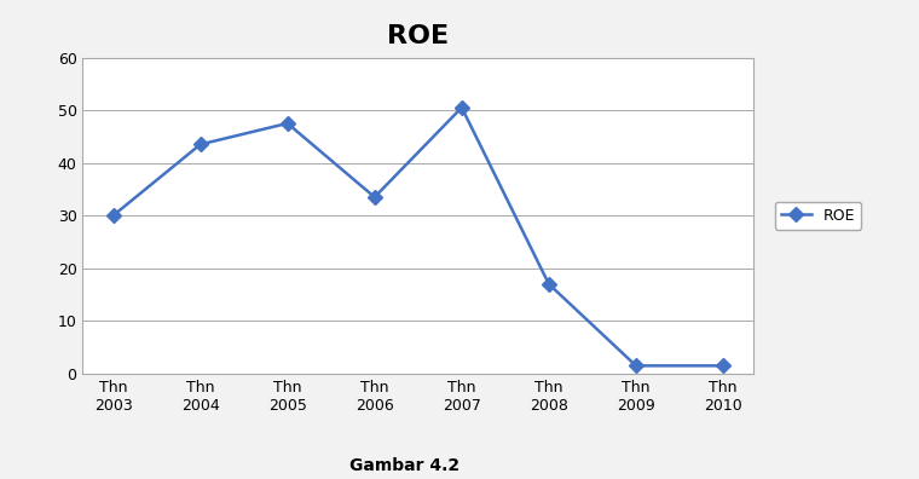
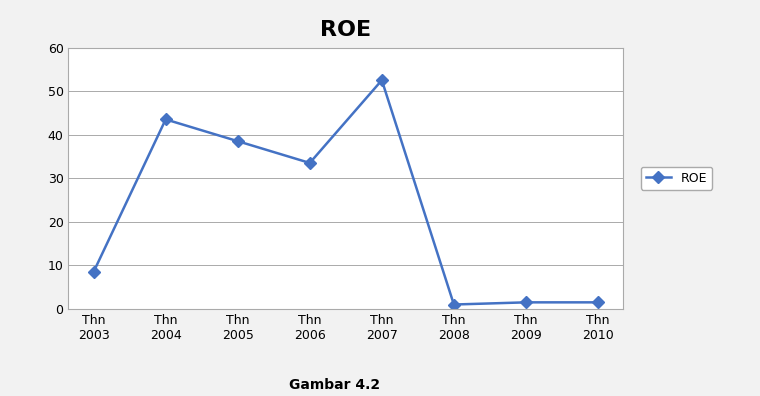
Thn 2003: 30.0 -> 8.5
Thn 2005: 47.5 -> 38.5
Thn 2007: 50.5 -> 52.5
Thn 2008: 17.0 -> 1.0
